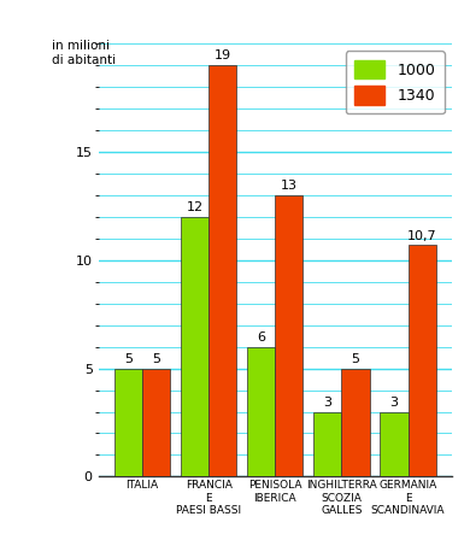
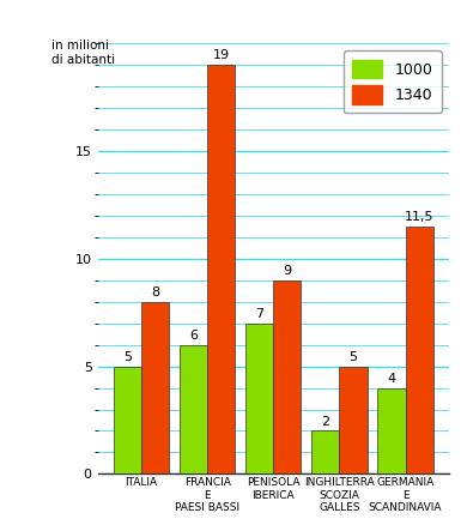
1340/ITALIA: 5 -> 8
1000/FRANCIA E PAESI BASSI: 12 -> 6
1000/PENISOLA IBERICA: 6 -> 7
1340/PENISOLA IBERICA: 13 -> 9
1000/INGHILTERRA SCOZIA GALLES: 3 -> 2
1000/GERMANIA E SCANDINAVIA: 3 -> 4
1340/GERMANIA E SCANDINAVIA: 10,7 -> 11,5
